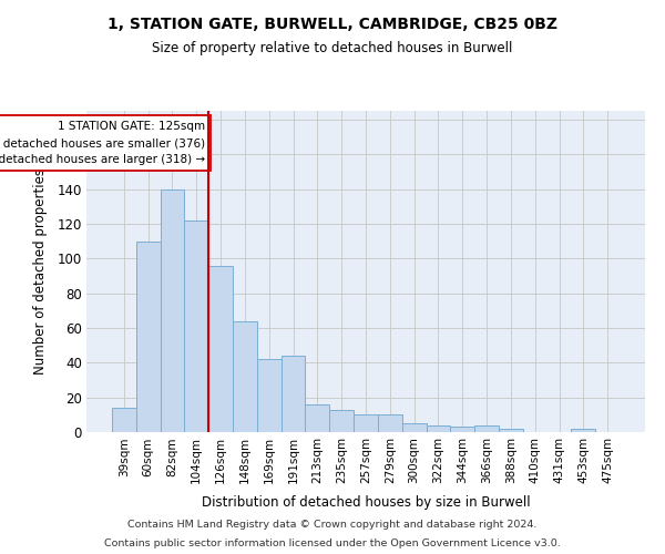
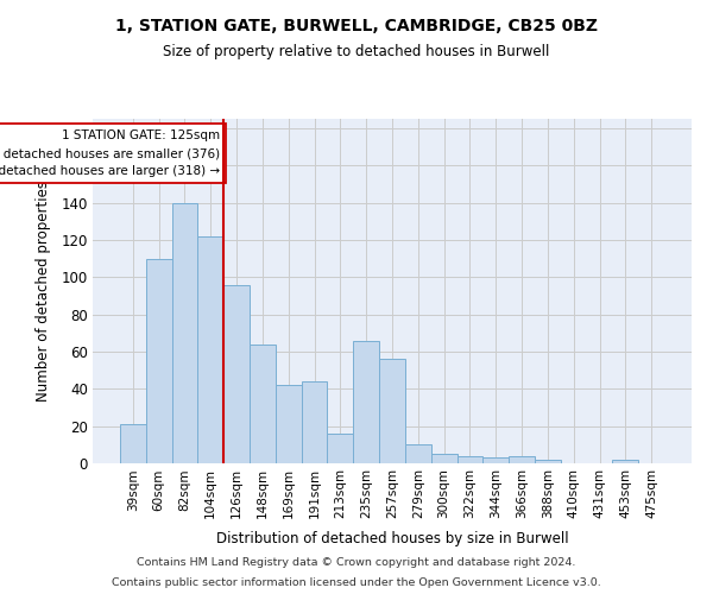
39sqm: 14 -> 21
235sqm: 13 -> 66
257sqm: 10 -> 56
